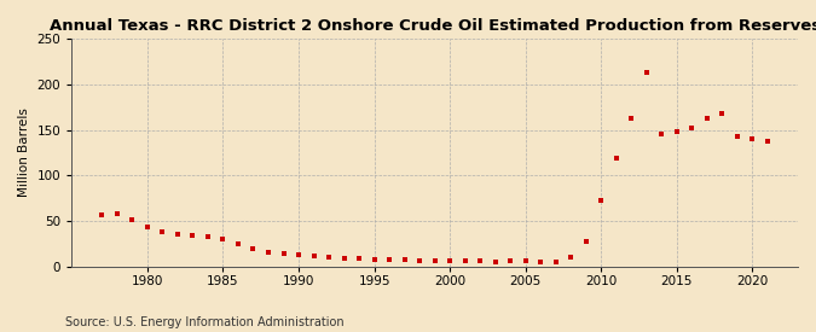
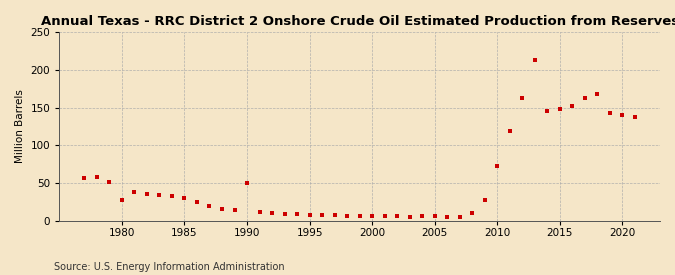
1980: 44 -> 28
1990: 13 -> 50
